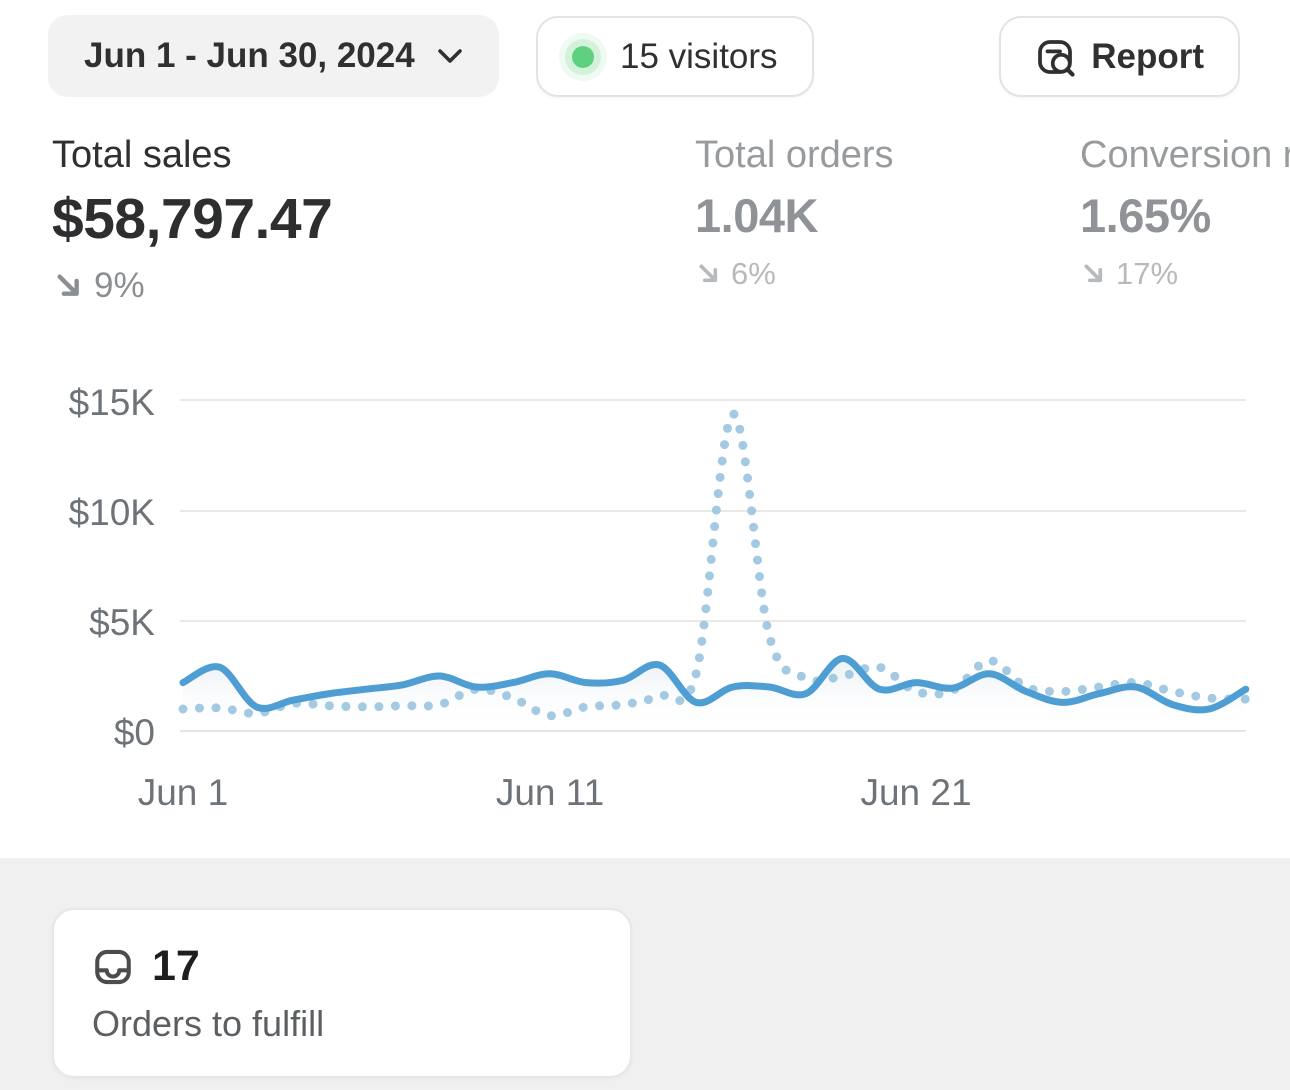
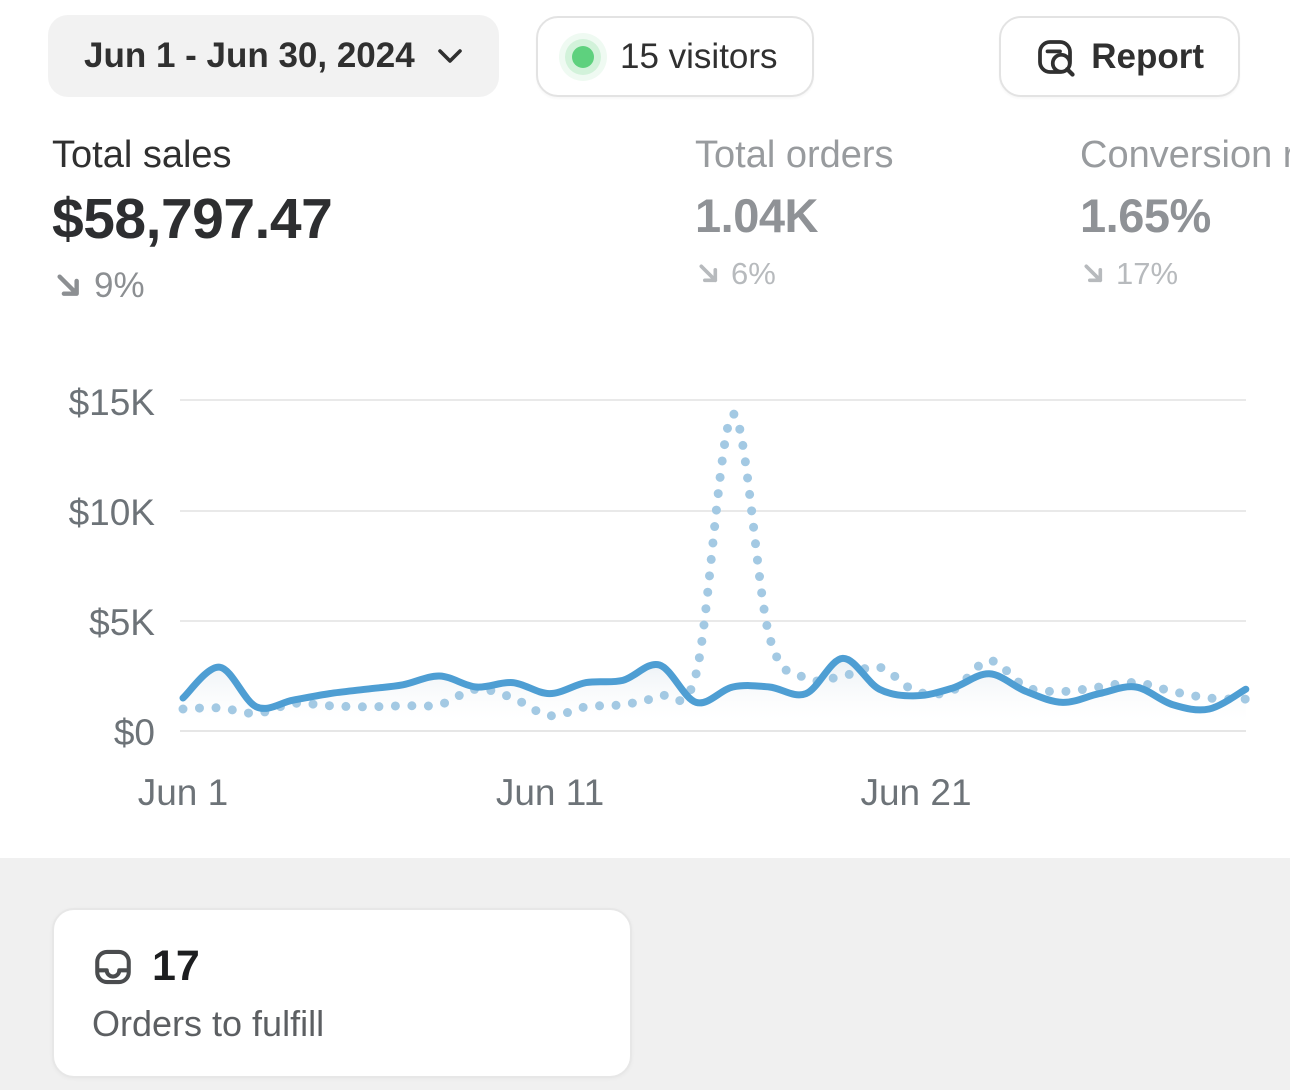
Jun 1 - Jun 30, 2024/Jun 1: $2.2K -> $1.5K
Jun 1 - Jun 30, 2024/Jun 11: $2.6K -> $1.7K
Jun 1 - Jun 30, 2024/Jun 21: $2.2K -> $1.6K
